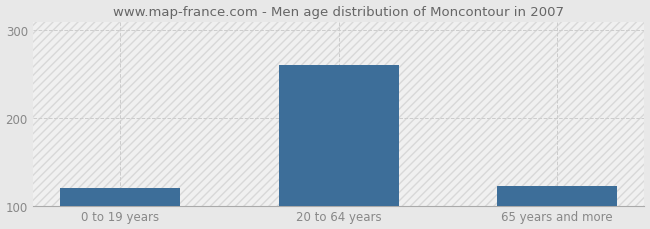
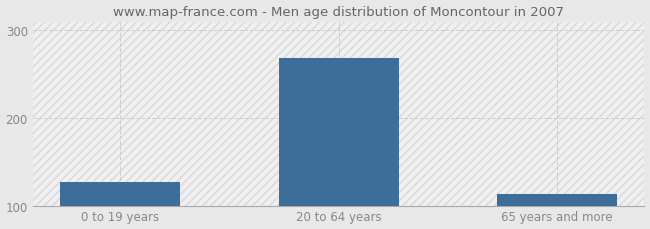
0 to 19 years: 120 -> 127
20 to 64 years: 260 -> 268
65 years and more: 122 -> 113
